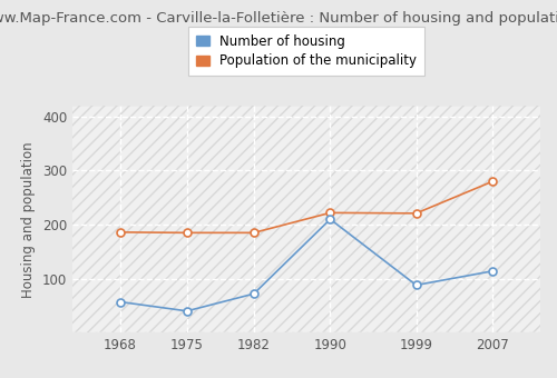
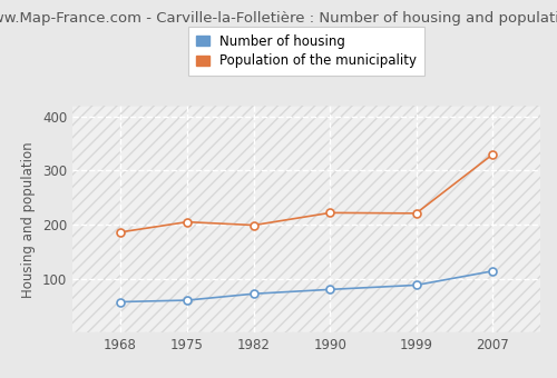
Number of housing/1975: 40 -> 60
Population of the municipality/1975: 185 -> 205
Population of the municipality/1982: 185 -> 199
Number of housing/1990: 210 -> 80
Population of the municipality/2007: 280 -> 330
